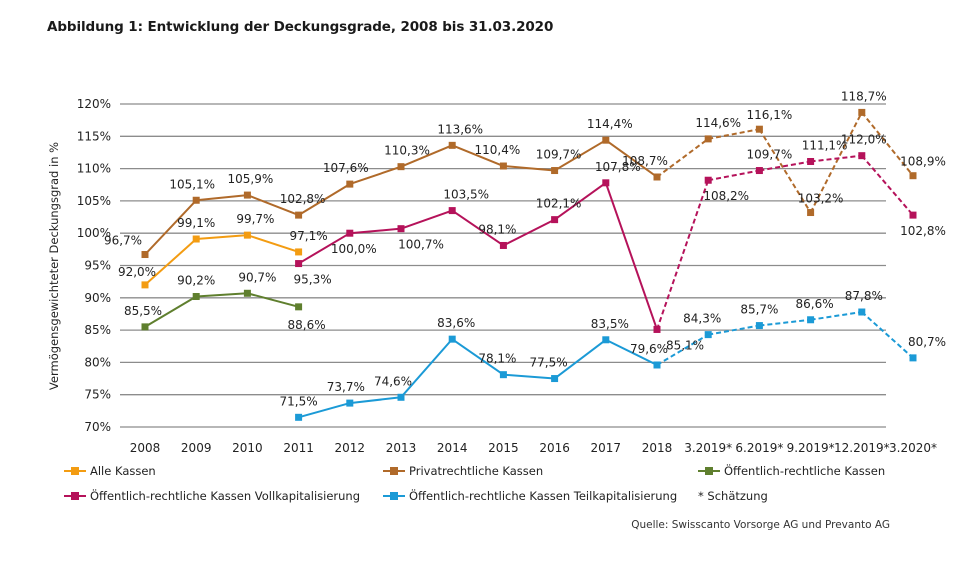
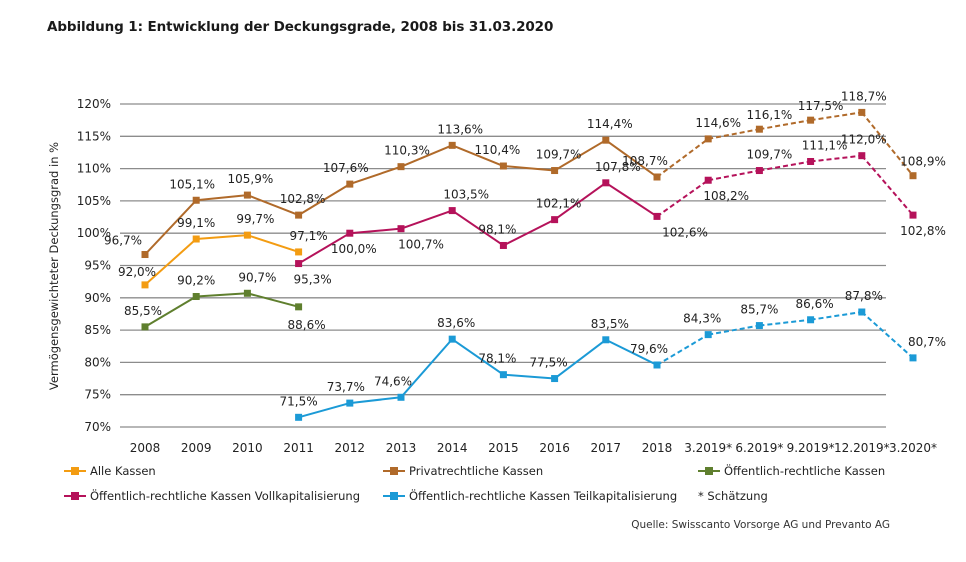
Öffentlich-rechtliche Kassen Vollkapitalisierung/2018: 85,1% -> 102,6%
Privatrechtliche Kassen/9.2019*: 103,2% -> 117,5%
